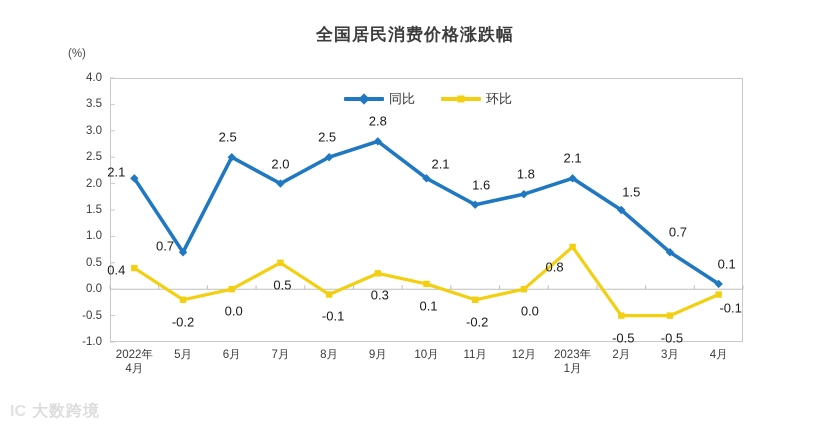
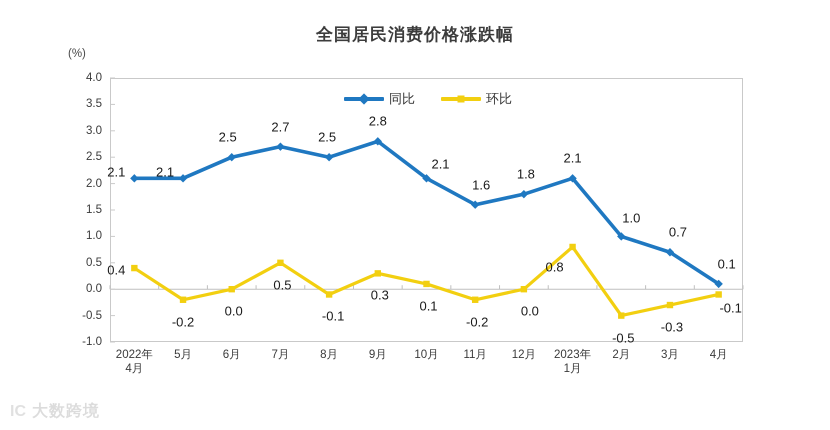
同比/5月: 0.7 -> 2.1
同比/7月: 2.0 -> 2.7
同比/2月: 1.5 -> 1.0
环比/3月: -0.5 -> -0.3
